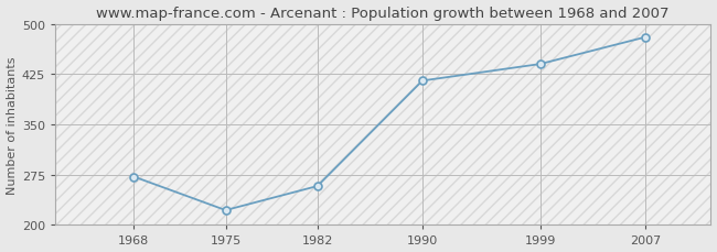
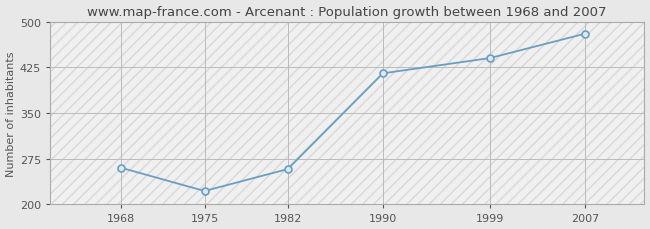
1968: 272 -> 260
